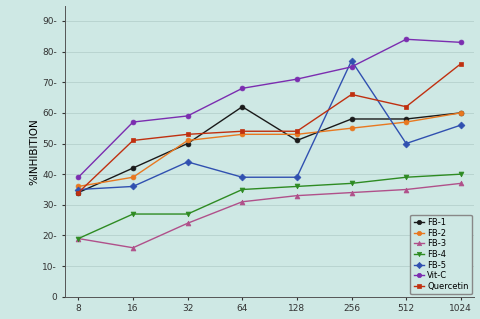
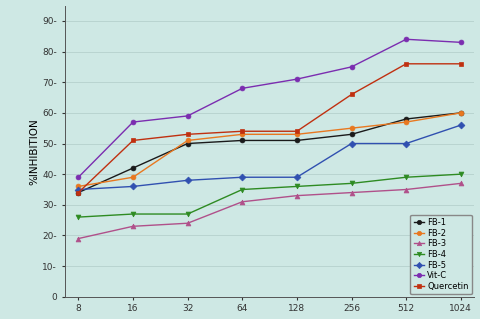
FB-4/8: 19- -> 26-
FB-3/16: 16- -> 23-
FB-5/32: 44- -> 38-
FB-1/64: 62- -> 51-
FB-1/256: 58- -> 53-
FB-5/256: 77- -> 50-
Quercetin/512: 62- -> 76-
